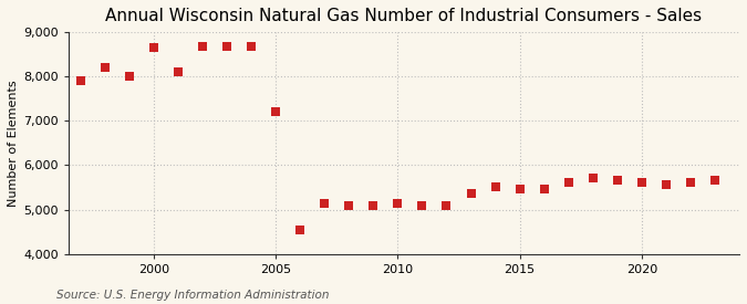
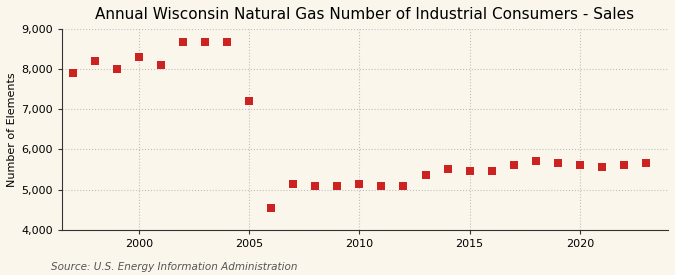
2000: 8,650 -> 8,300
